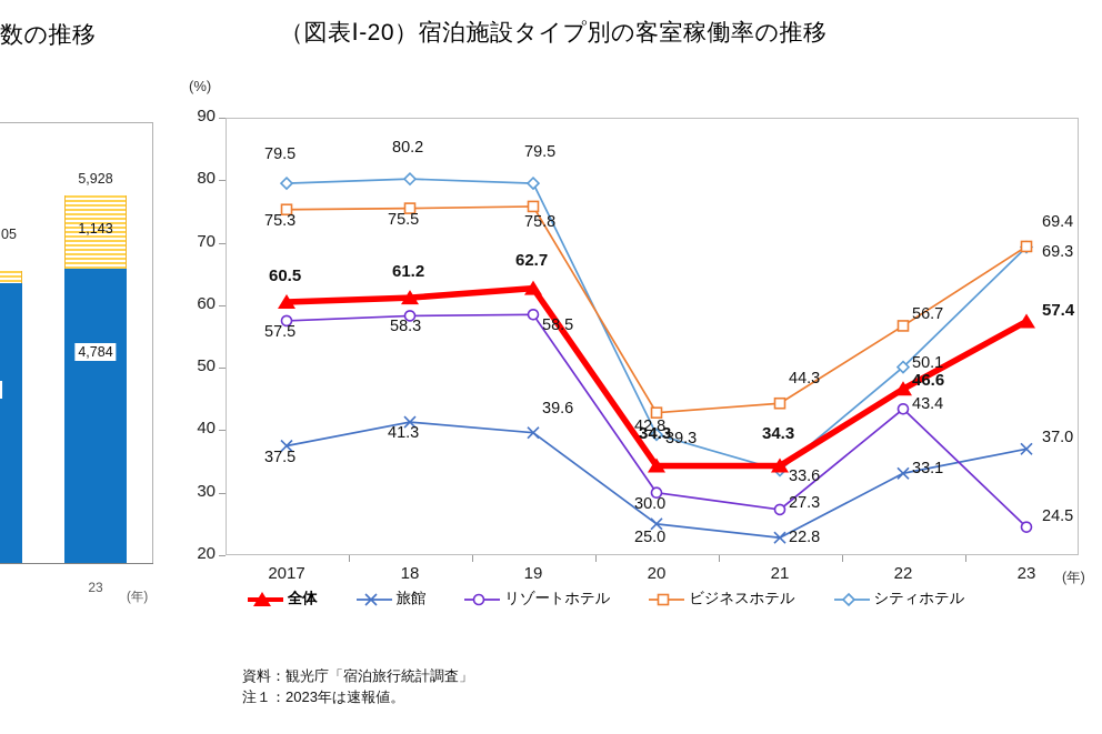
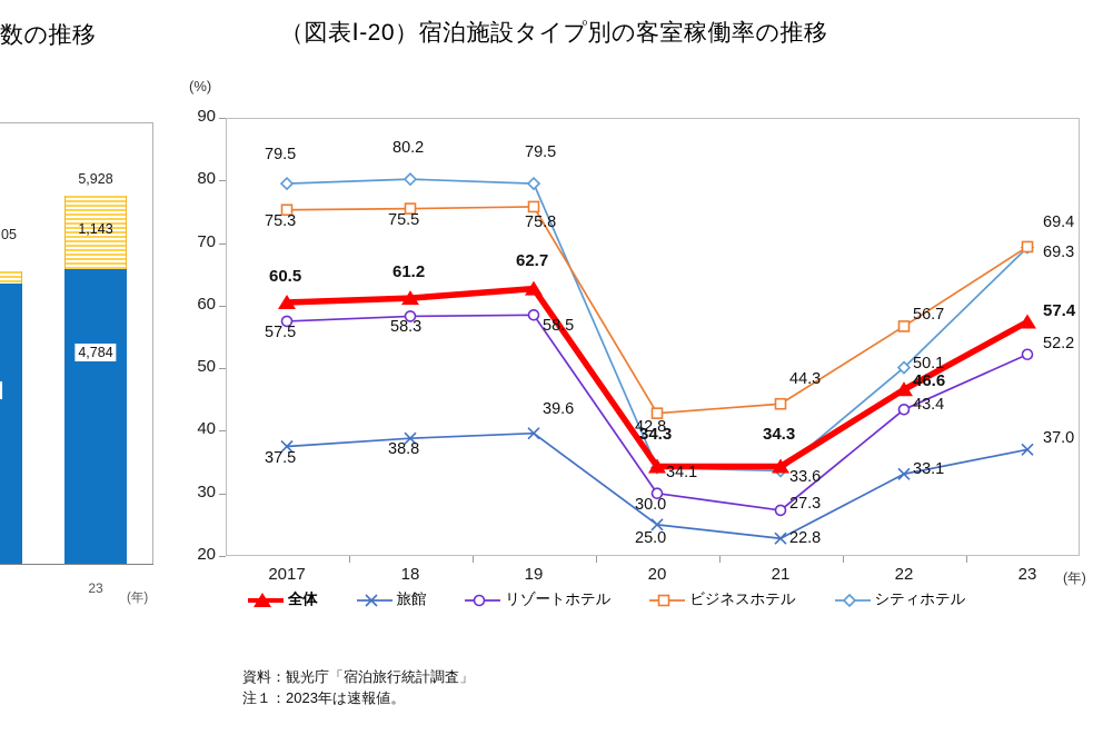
旅館/18: 41.3 -> 38.8
シティホテル/20: 39.3 -> 34.1
リゾートホテル/23: 24.5 -> 52.2
